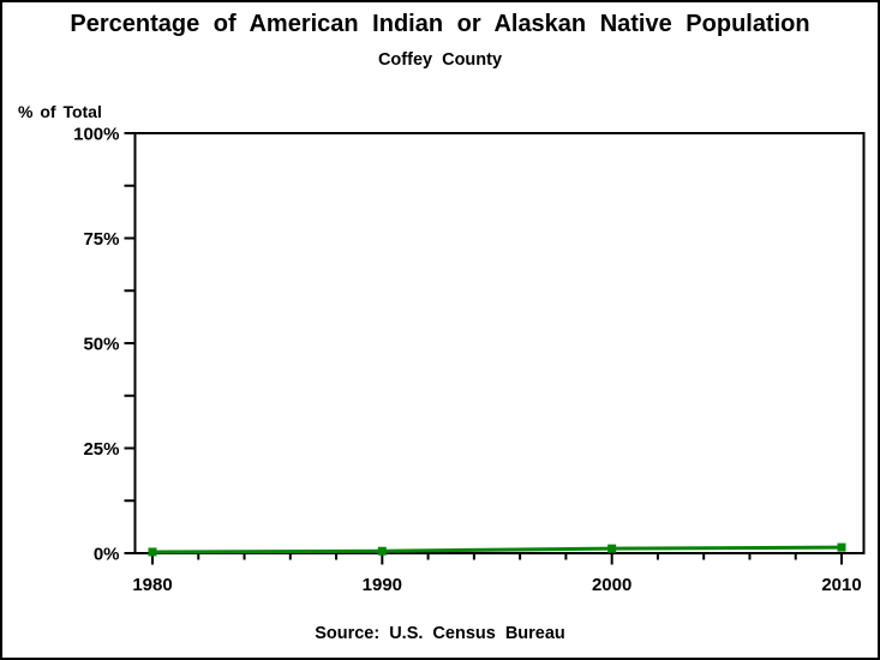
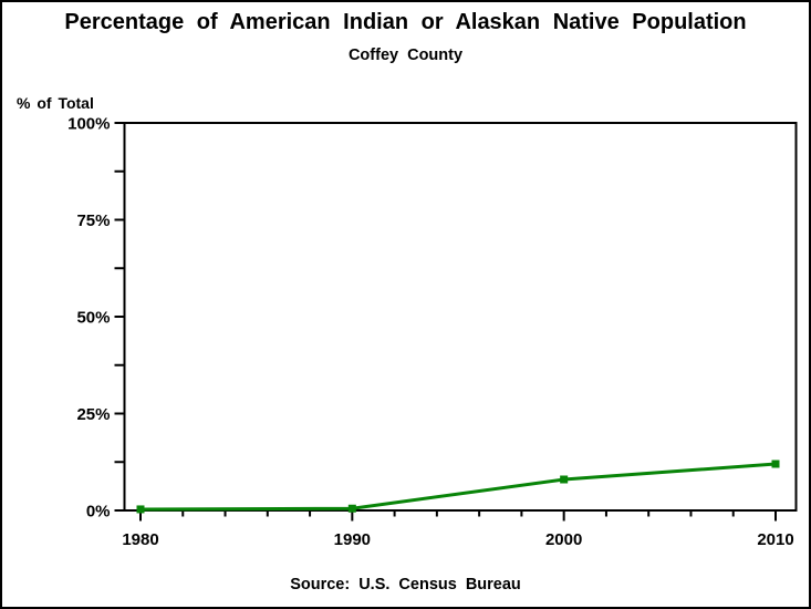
2000: 1% -> 8%
2010: 1% -> 12%
